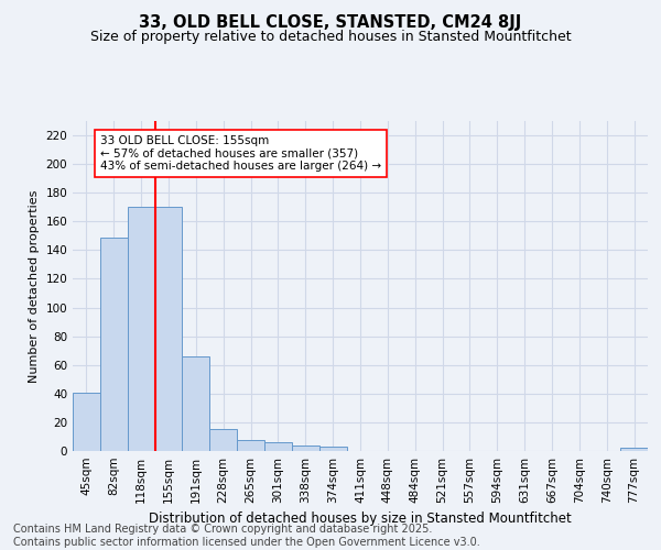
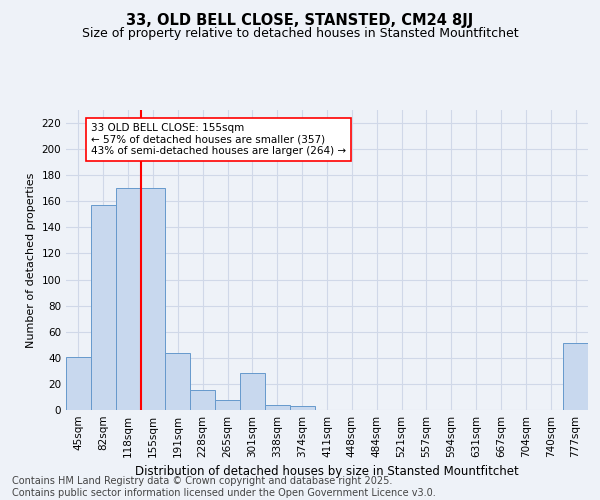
82sqm: 149 -> 157
191sqm: 66 -> 44
301sqm: 6 -> 28
777sqm: 2 -> 51
